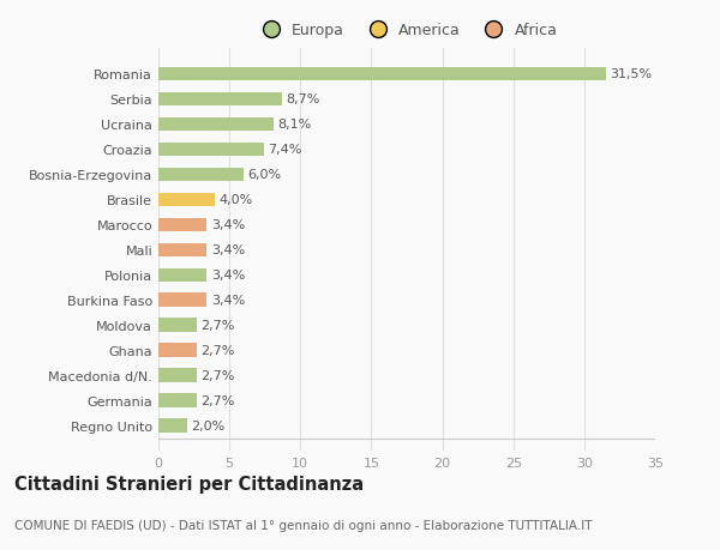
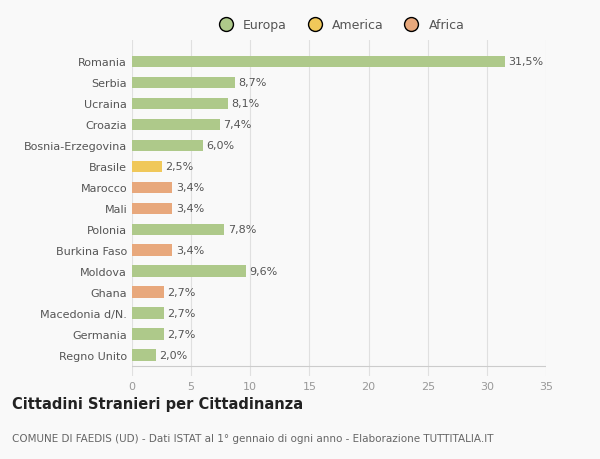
Brasile: 4,0% -> 2,5%
Polonia: 3,4% -> 7,8%
Moldova: 2,7% -> 9,6%
